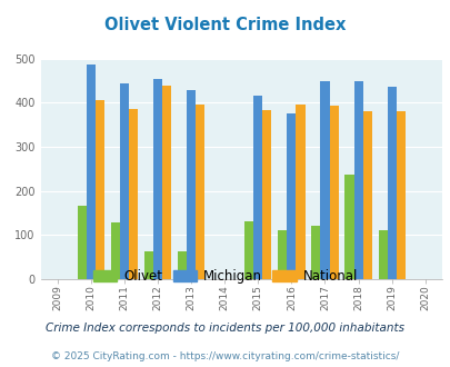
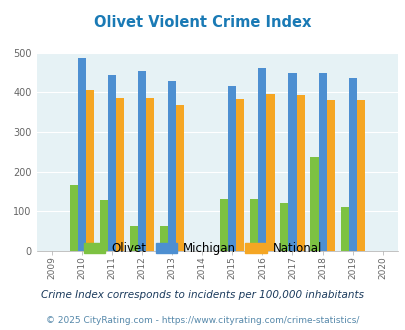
National/2012: 440 -> 387
National/2013: 395 -> 367
Olivet/2016: 110 -> 130
Michigan/2016: 375 -> 462
